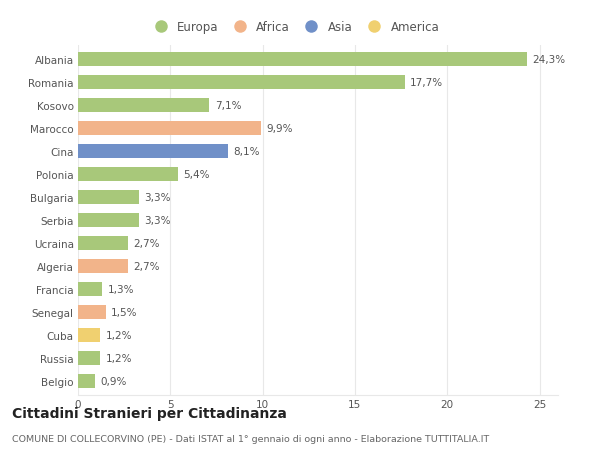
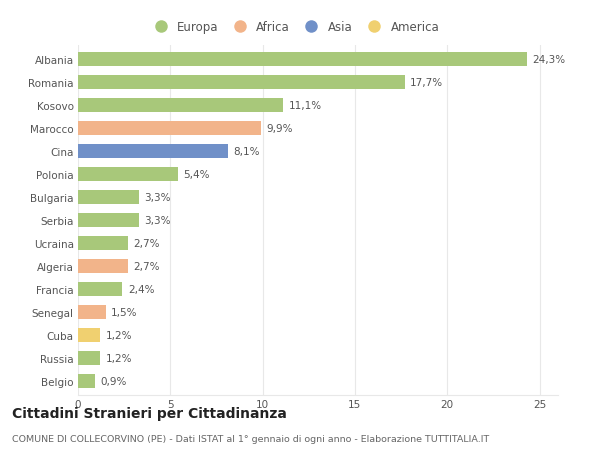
Kosovo: 7,1% -> 11,1%
Francia: 1,3% -> 2,4%
